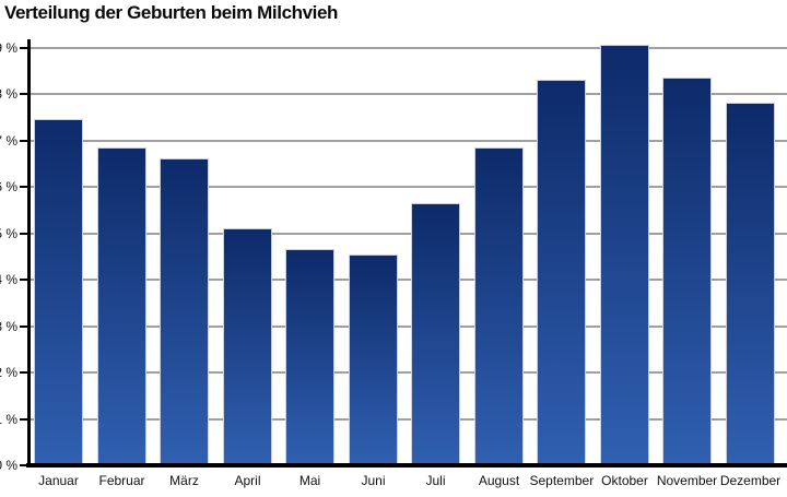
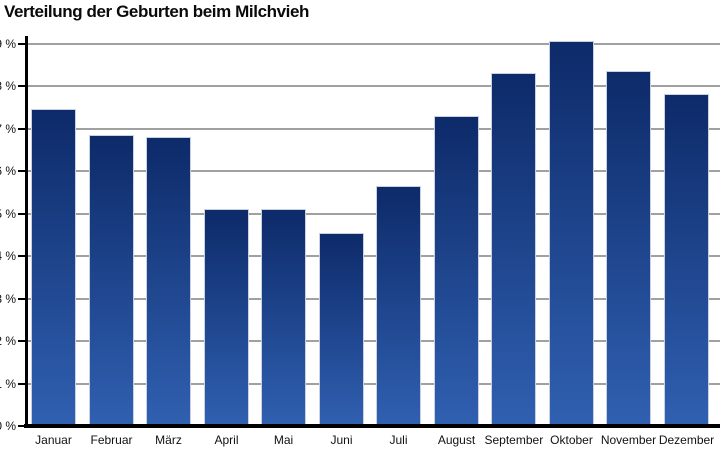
März: 6.6% -> 6.8%
Mai: 4.7% -> 5.1%
August: 6.8% -> 7.3%
